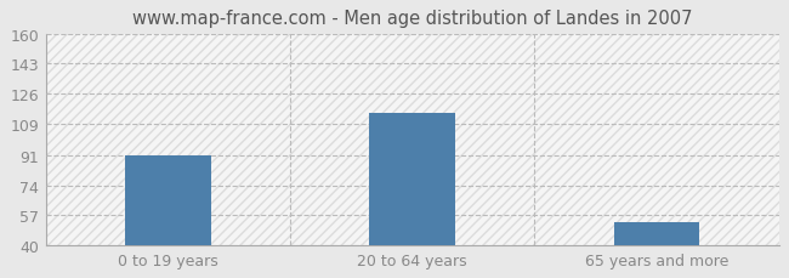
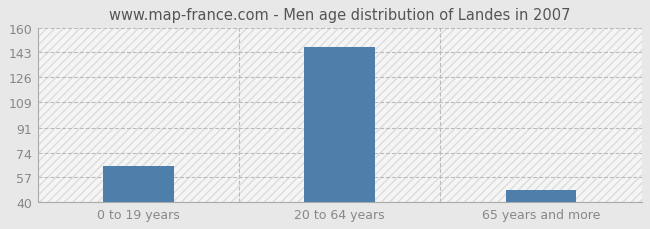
0 to 19 years: 91 -> 65
20 to 64 years: 115 -> 147
65 years and more: 53 -> 48
